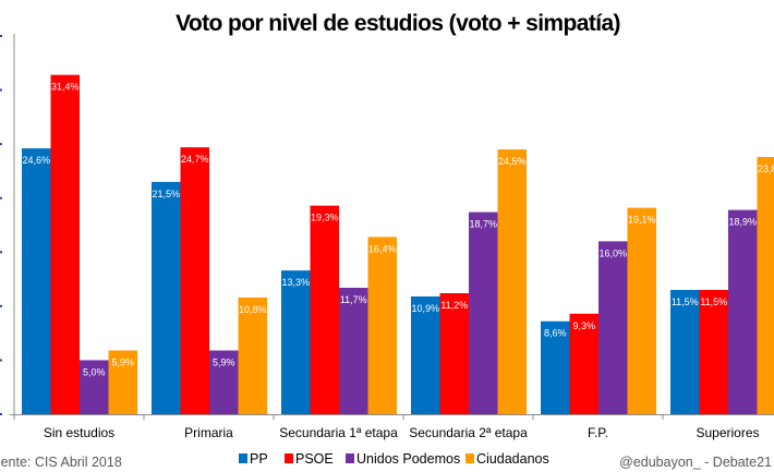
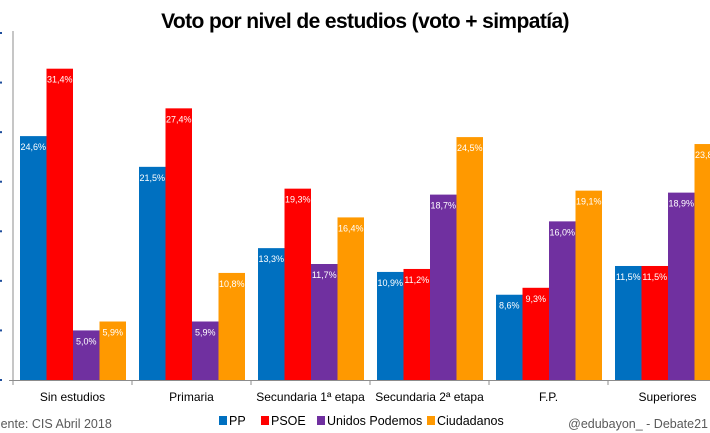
PSOE/Primaria: 24,7% -> 27,4%
